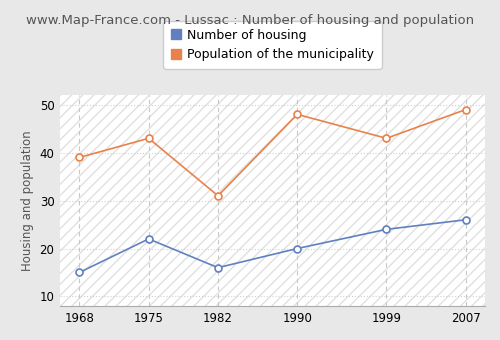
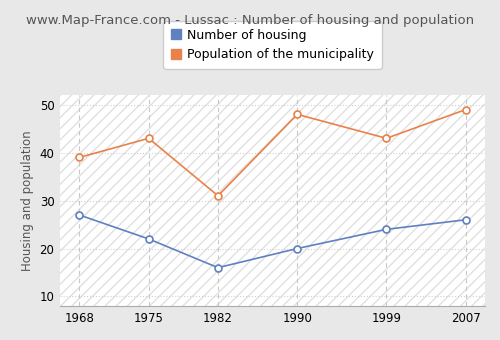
Number of housing/1968: 15 -> 27
